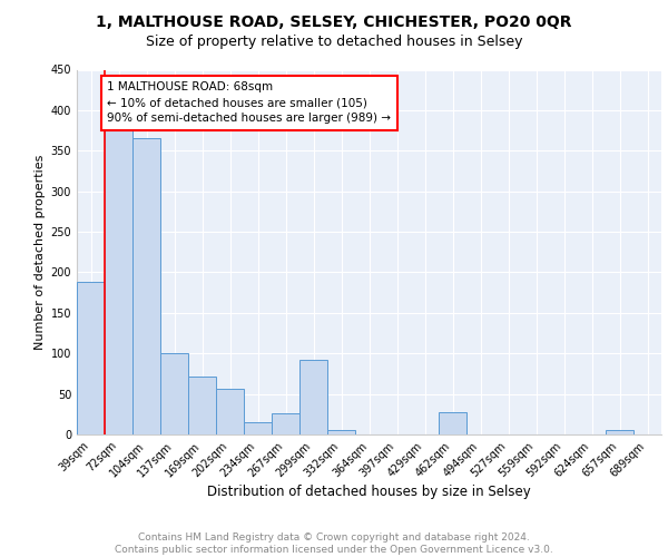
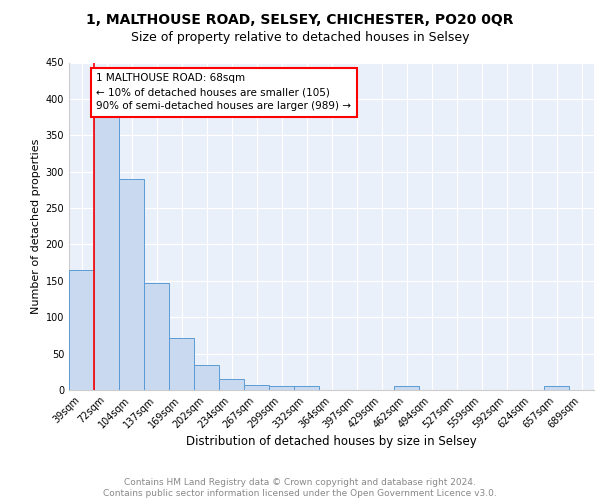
39sqm: 188 -> 165
104sqm: 366 -> 290
137sqm: 100 -> 147
202sqm: 56 -> 34
267sqm: 26 -> 7
299sqm: 92 -> 6
462sqm: 28 -> 5
